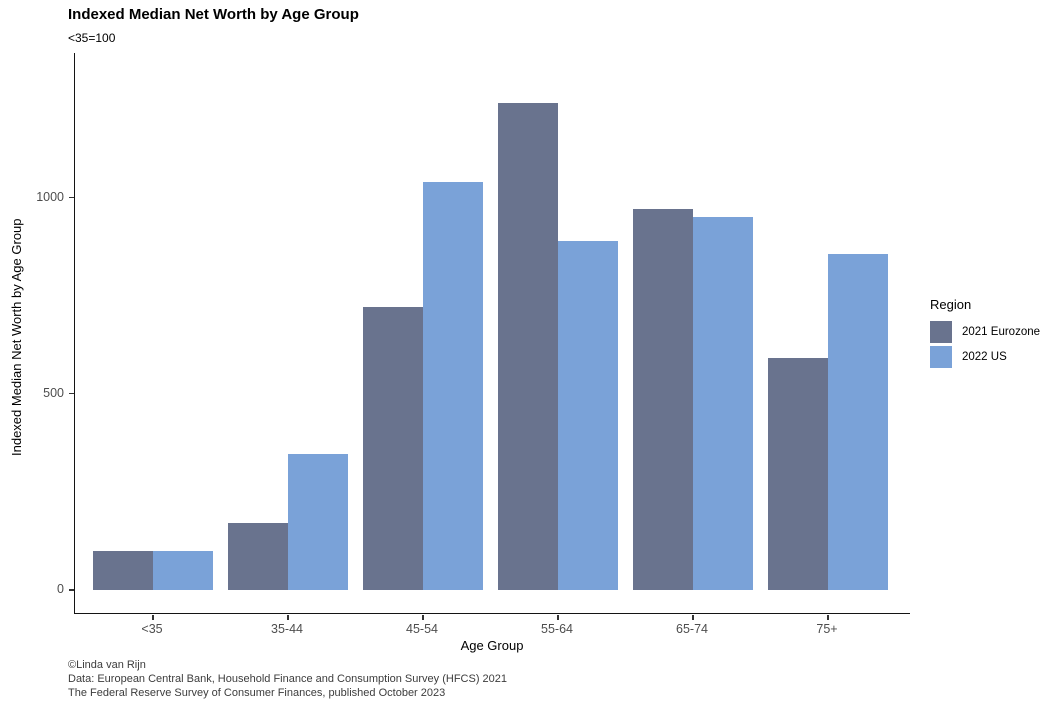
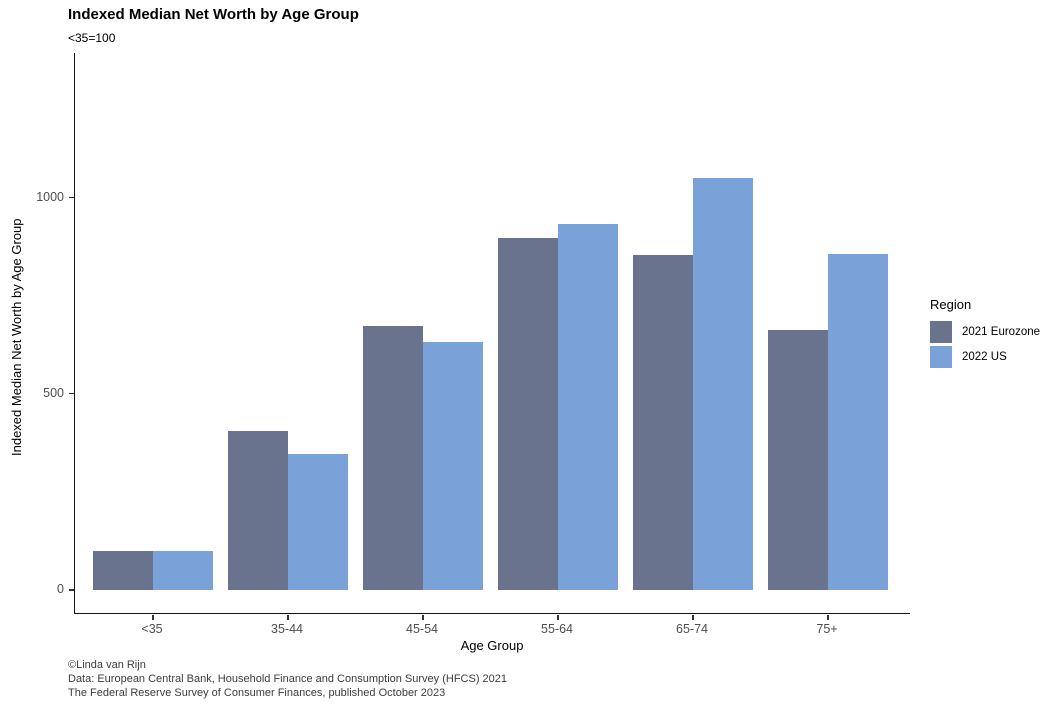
2021 Eurozone/35-44: 170 -> 400
2021 Eurozone/45-54: 720 -> 670
2022 US/45-54: 1040 -> 630
2021 Eurozone/55-64: 1240 -> 900
2022 US/55-64: 890 -> 930
2021 Eurozone/65-74: 970 -> 850
2022 US/65-74: 950 -> 1050
2021 Eurozone/75+: 590 -> 660
